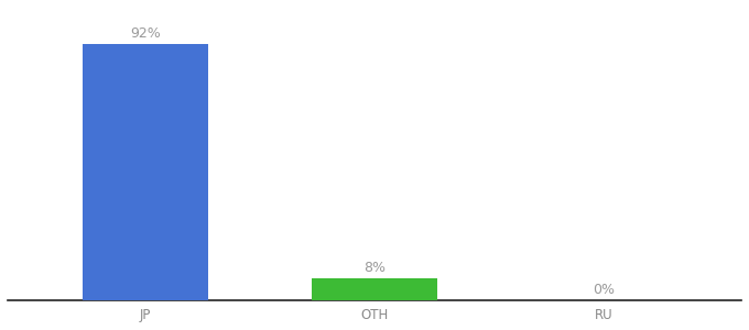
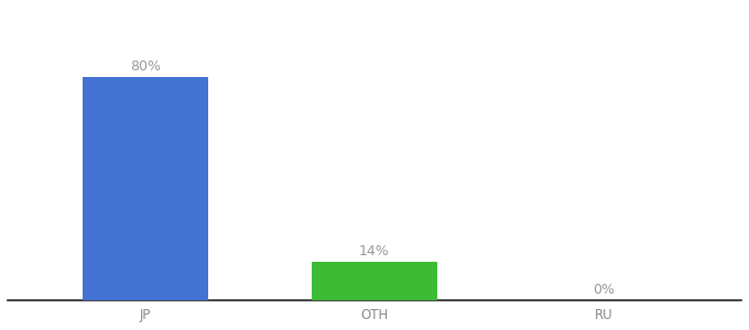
JP: 92% -> 80%
OTH: 8% -> 14%
